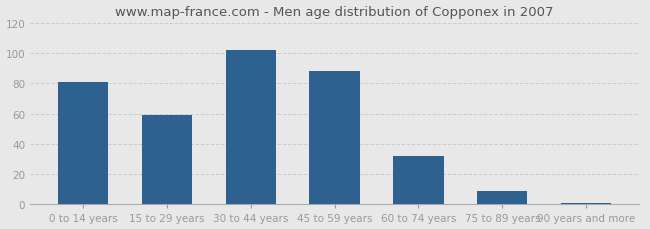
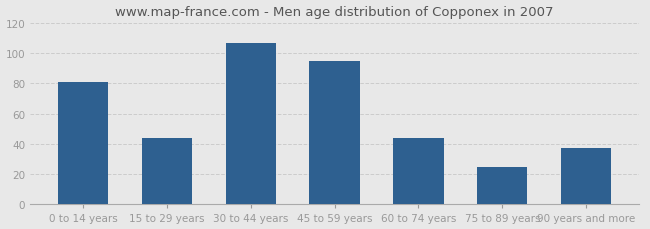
15 to 29 years: 59 -> 44
30 to 44 years: 102 -> 107
45 to 59 years: 88 -> 95
60 to 74 years: 32 -> 44
75 to 89 years: 9 -> 25
90 years and more: 1 -> 37
